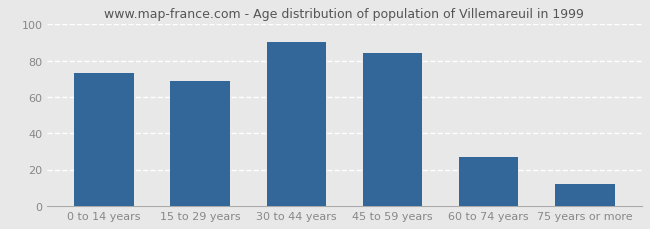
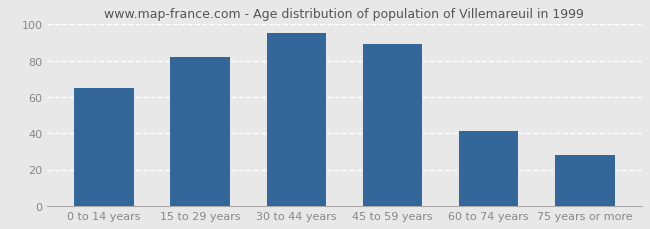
0 to 14 years: 73 -> 65
15 to 29 years: 69 -> 82
30 to 44 years: 90 -> 95
45 to 59 years: 84 -> 89
60 to 74 years: 27 -> 41
75 years or more: 12 -> 28
